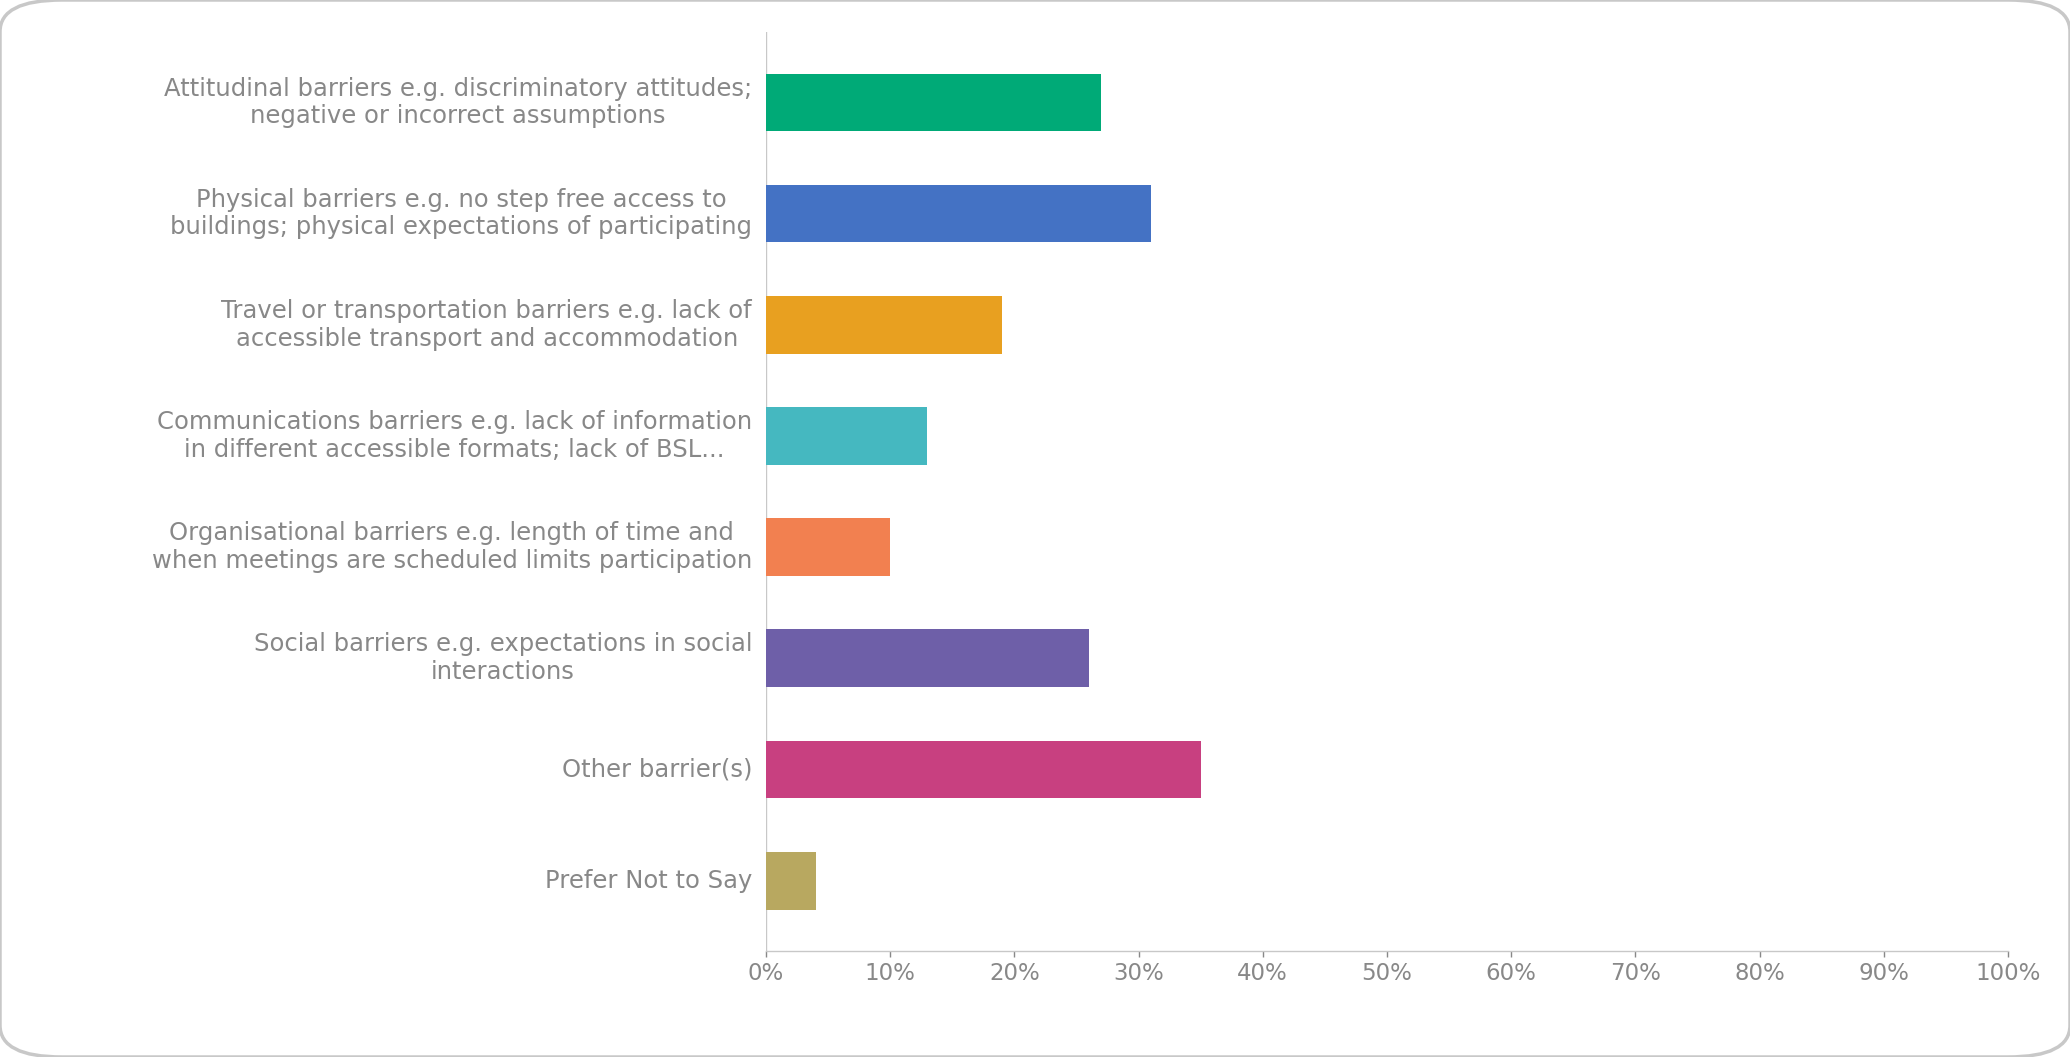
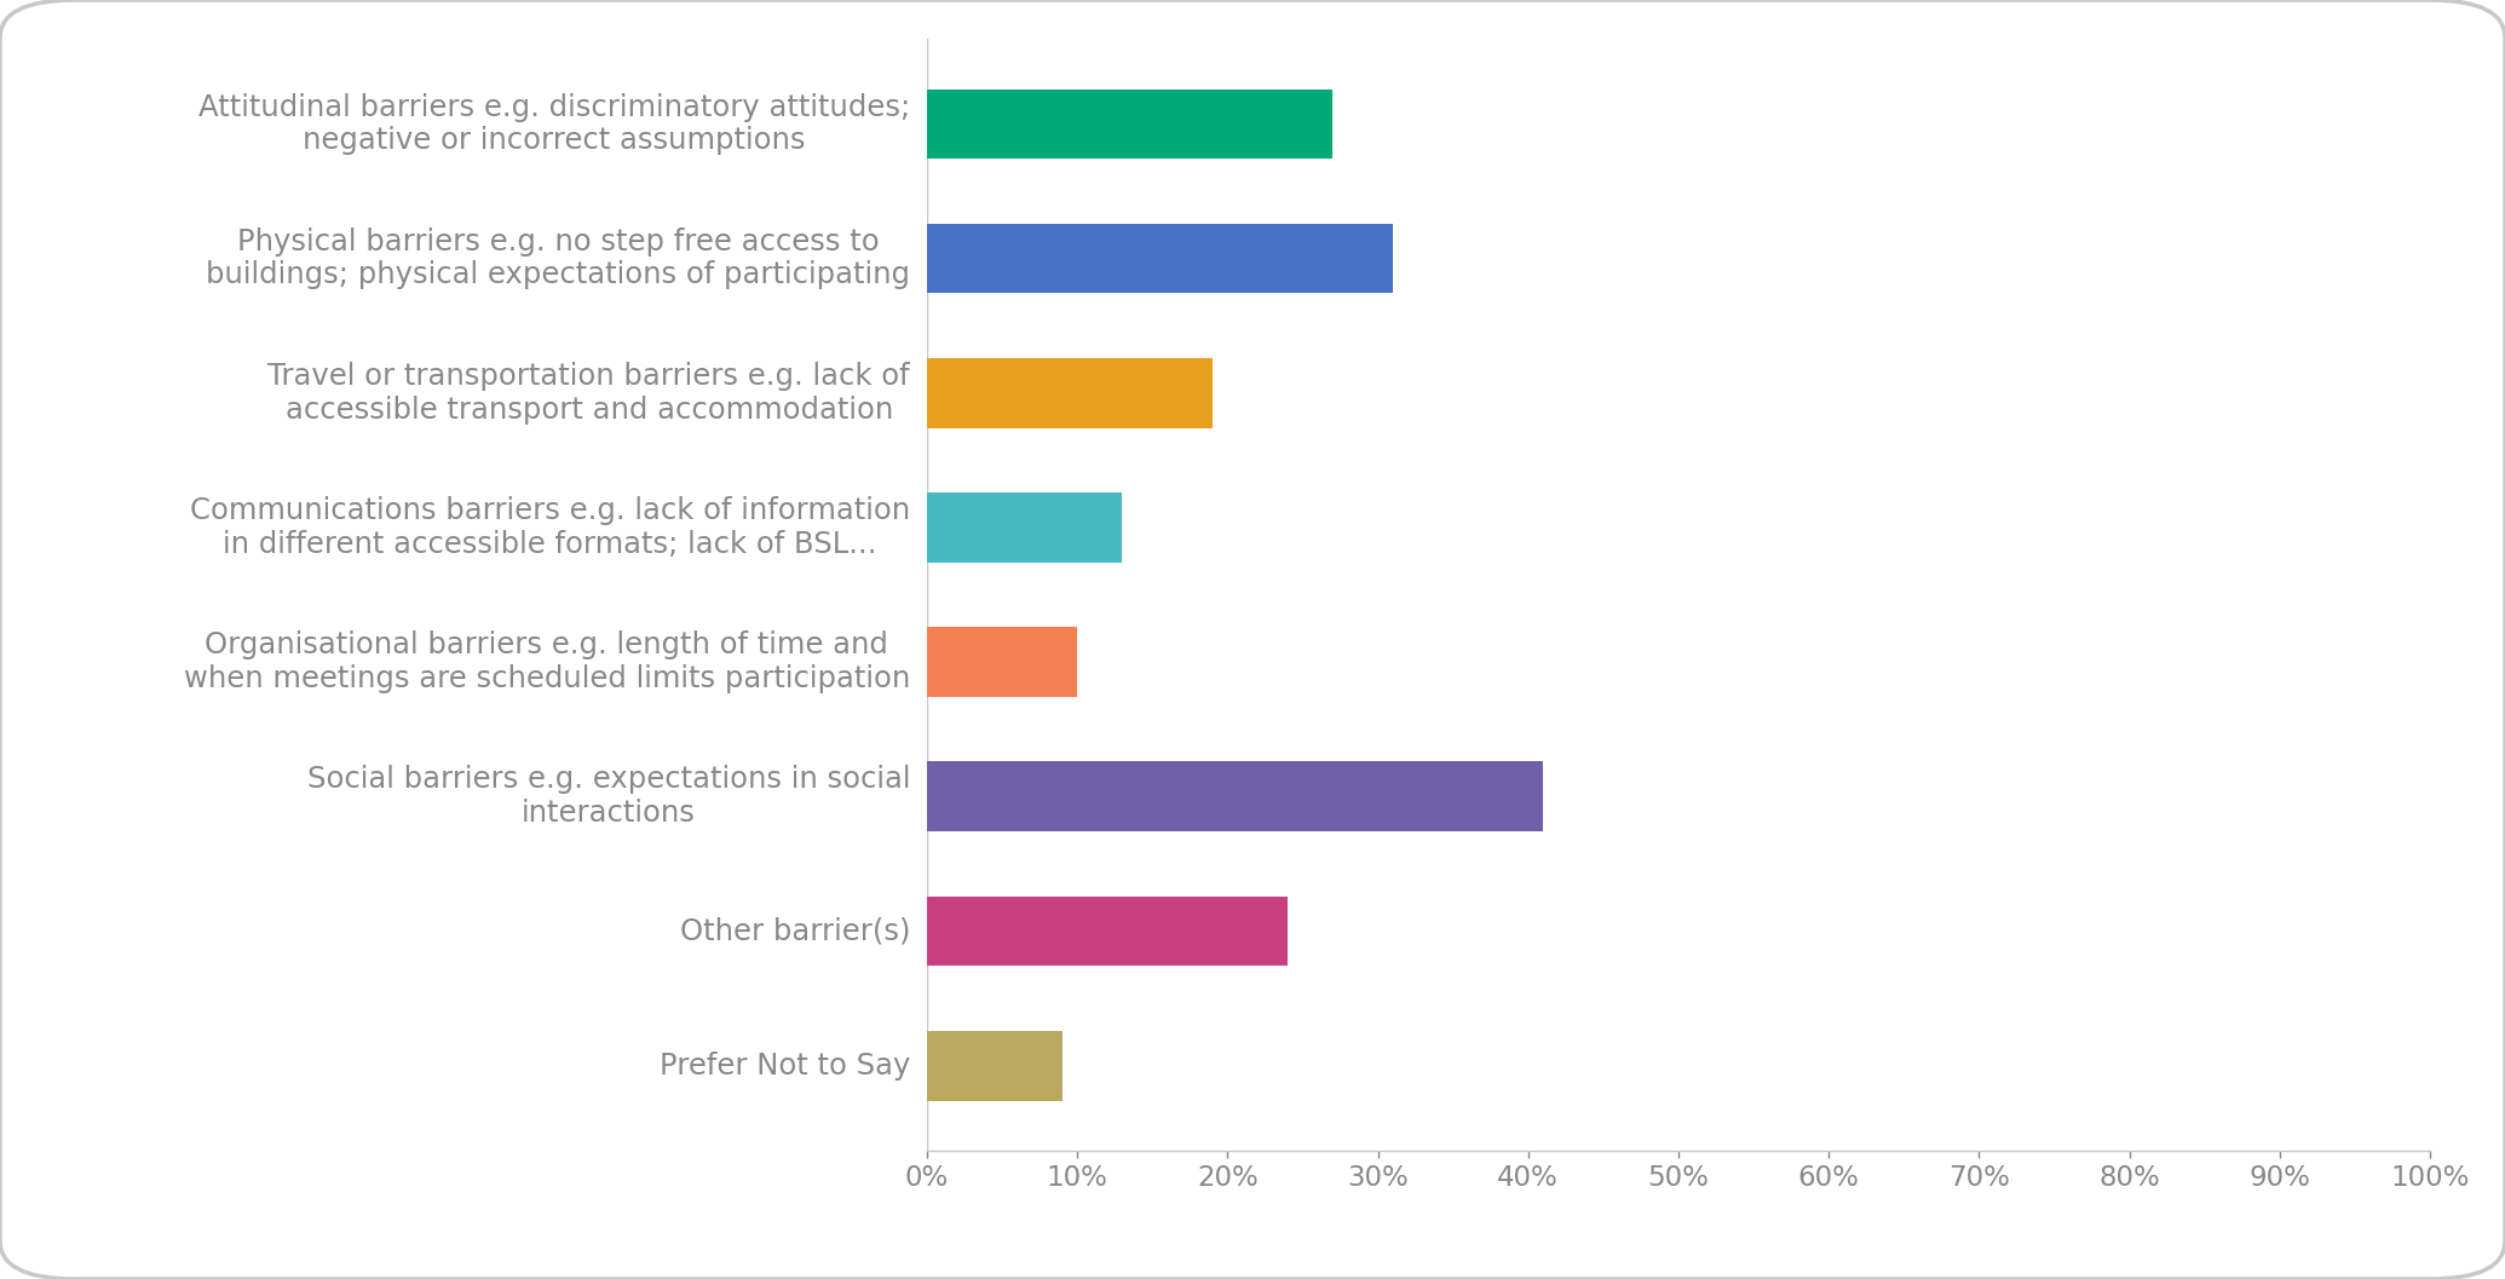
Social barriers e.g. expectations in social interactions: 26% -> 41%
Other barrier(s): 35% -> 24%
Prefer Not to Say: 4% -> 9%
